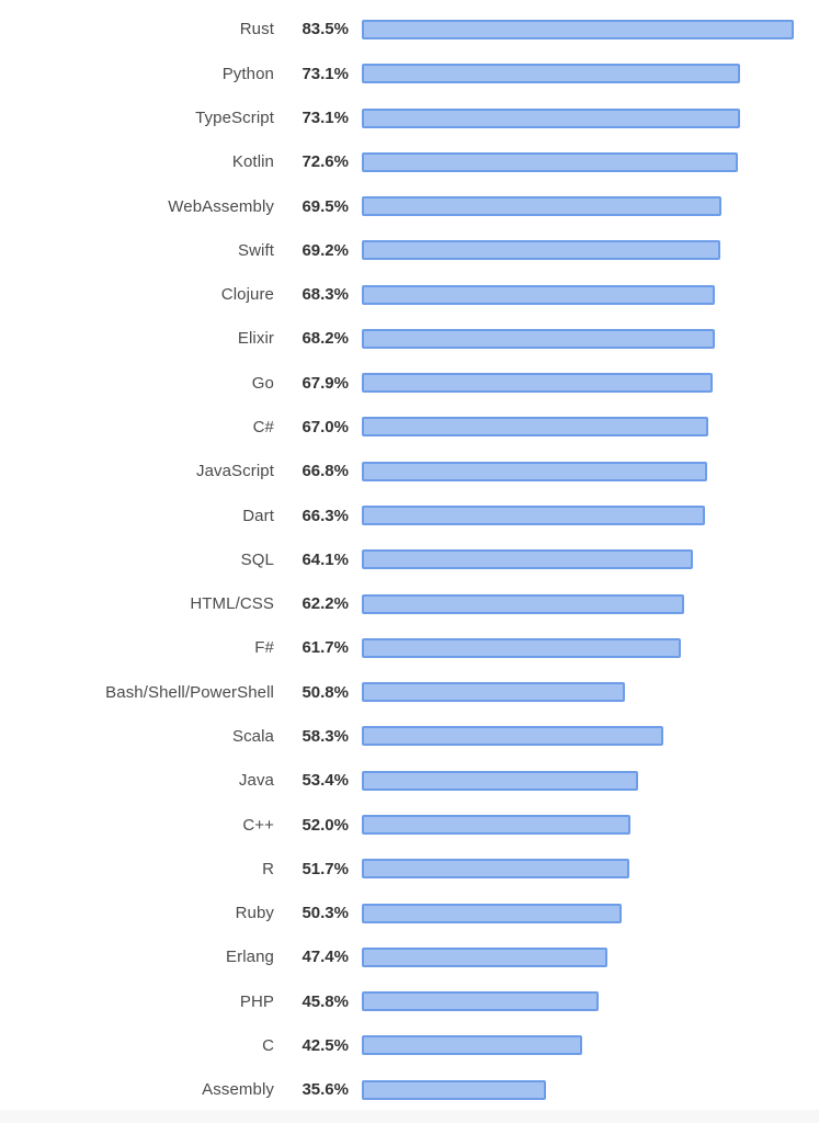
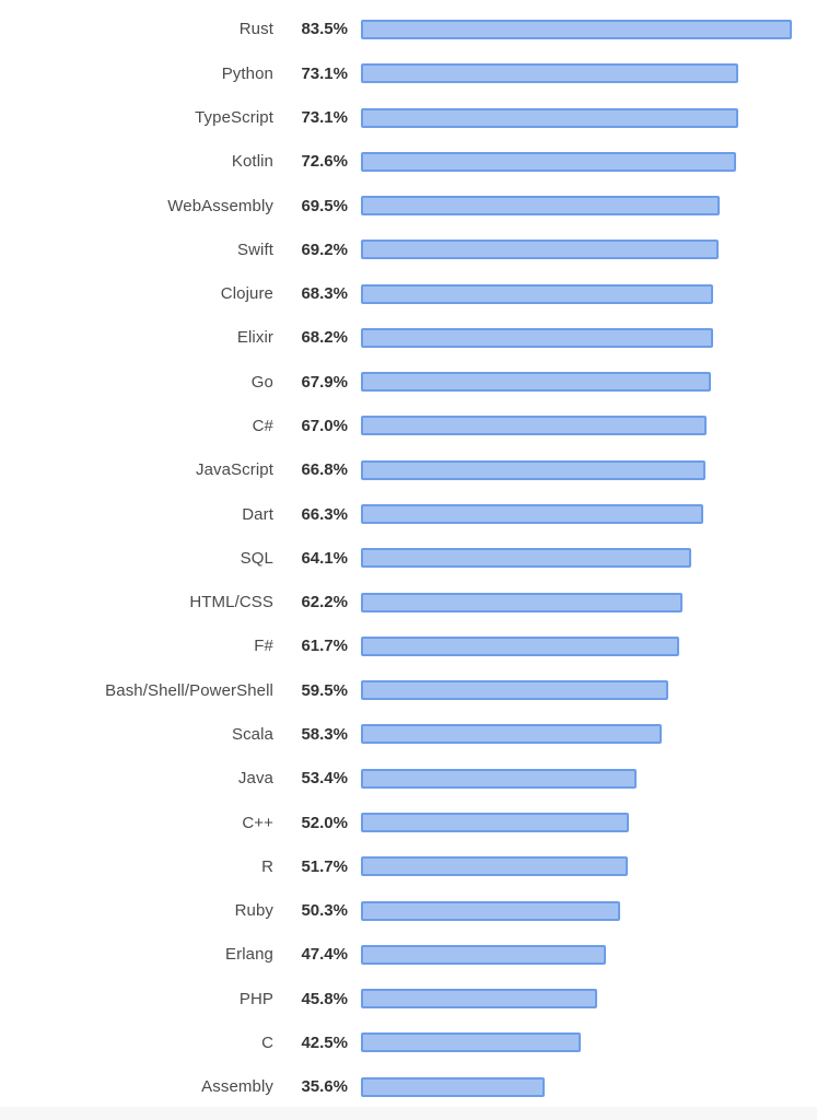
Bash/Shell/PowerShell: 50.8% -> 59.5%
